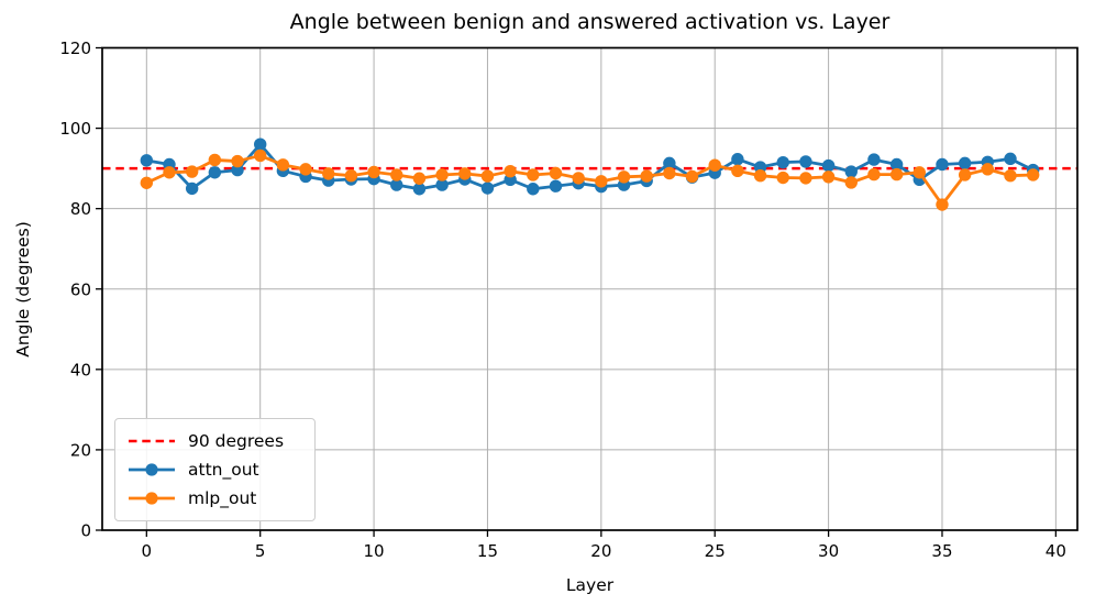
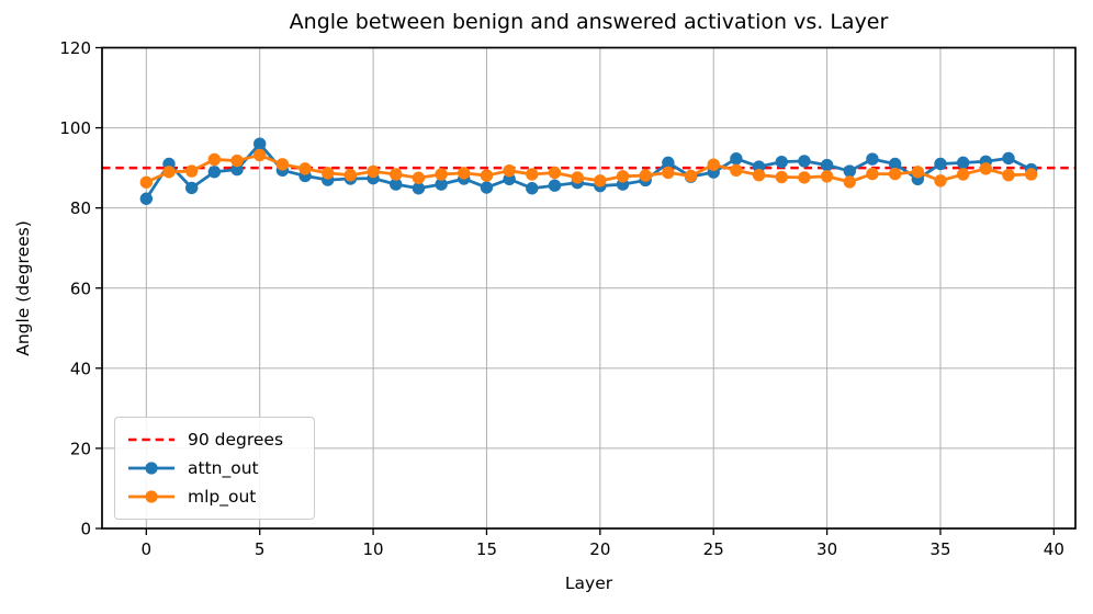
attn_out/0: 92 -> 82
mlp_out/35: 81 -> 87
